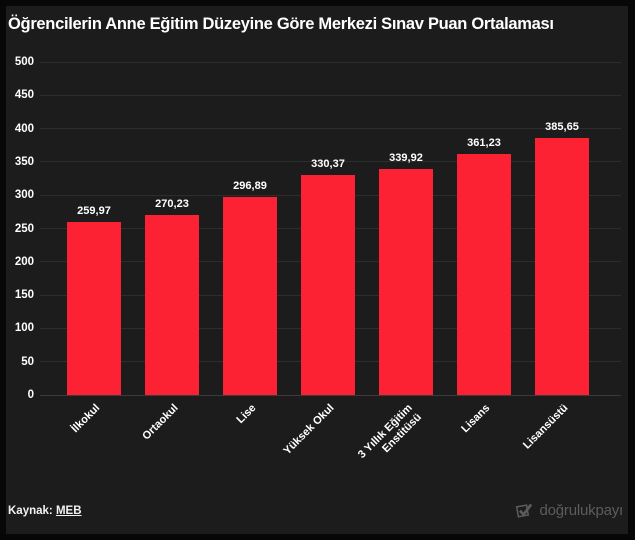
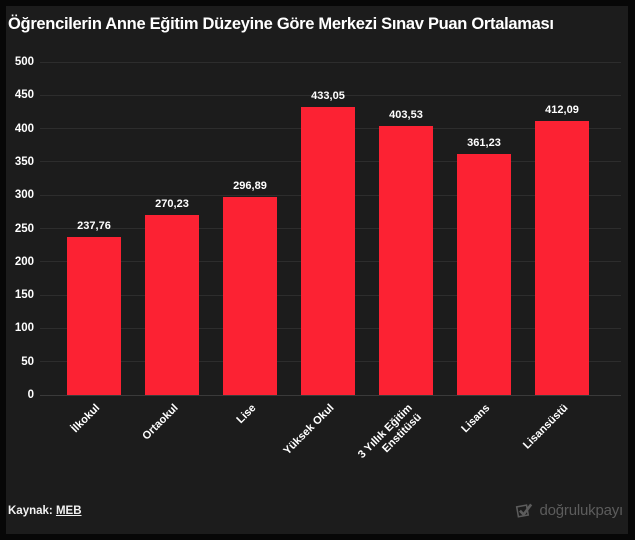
İlkokul: 259,97 -> 237,76
Yüksek Okul: 330,37 -> 433,05
3 Yıllık Eğitim Enstitüsü: 339,92 -> 403,53
Lisansüstü: 385,65 -> 412,09
